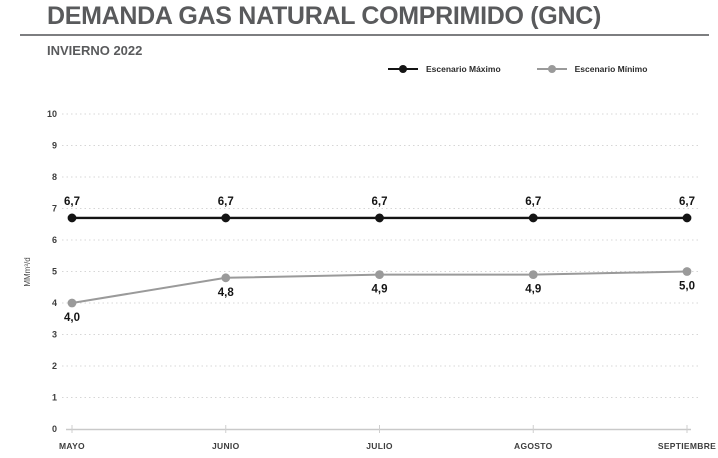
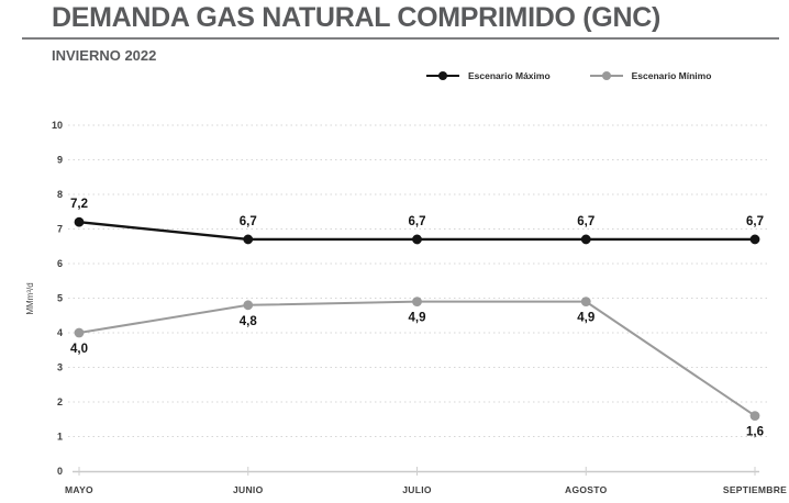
Escenario Máximo/MAYO: 6,7 -> 7,2
Escenario Mínimo/SEPTIEMBRE: 5,0 -> 1,6
